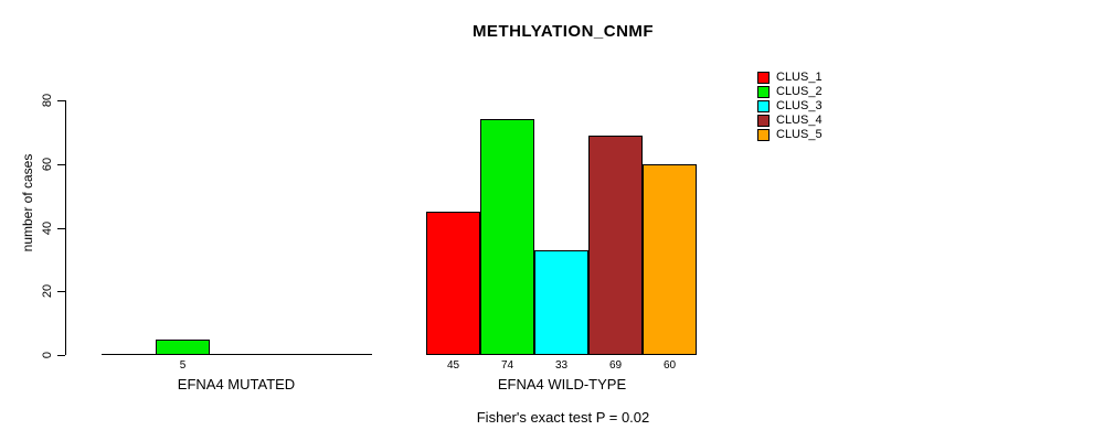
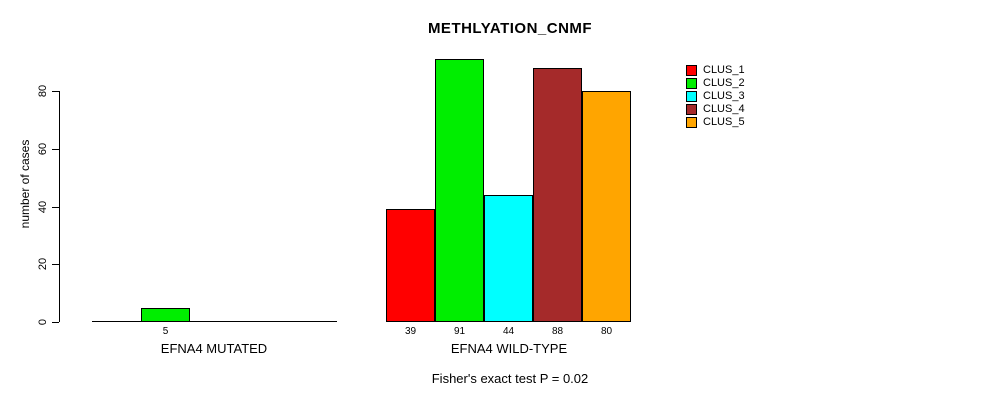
CLUS_1/EFNA4 WILD-TYPE: 45 -> 39
CLUS_2/EFNA4 WILD-TYPE: 74 -> 91
CLUS_3/EFNA4 WILD-TYPE: 33 -> 44
CLUS_4/EFNA4 WILD-TYPE: 69 -> 88
CLUS_5/EFNA4 WILD-TYPE: 60 -> 80
